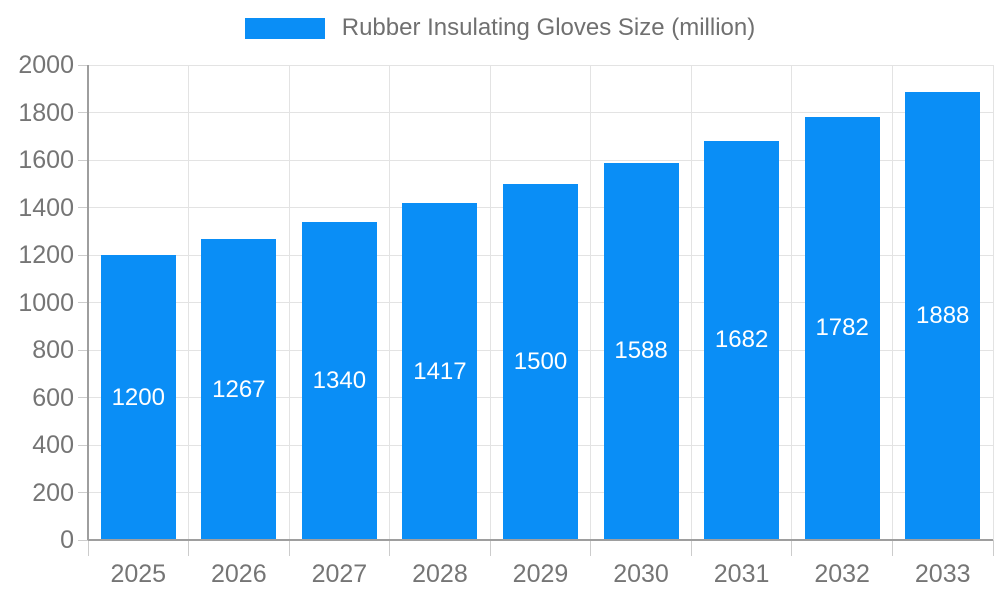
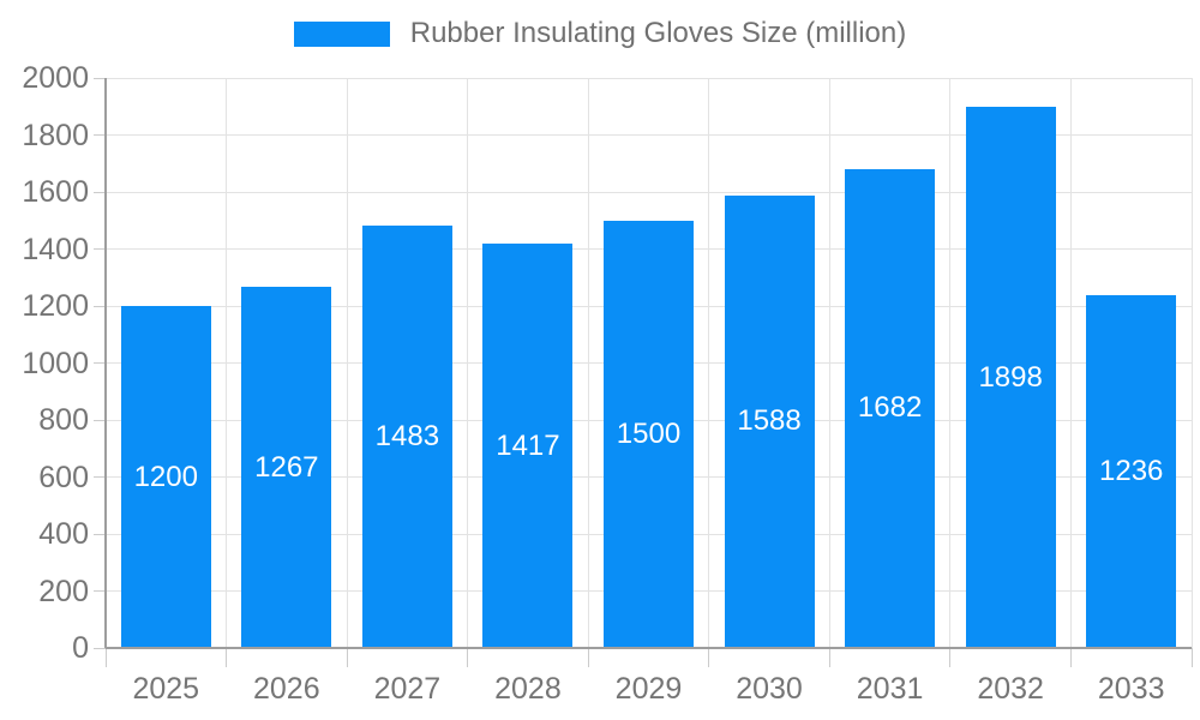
2027: 1340 -> 1483
2032: 1782 -> 1898
2033: 1888 -> 1236
